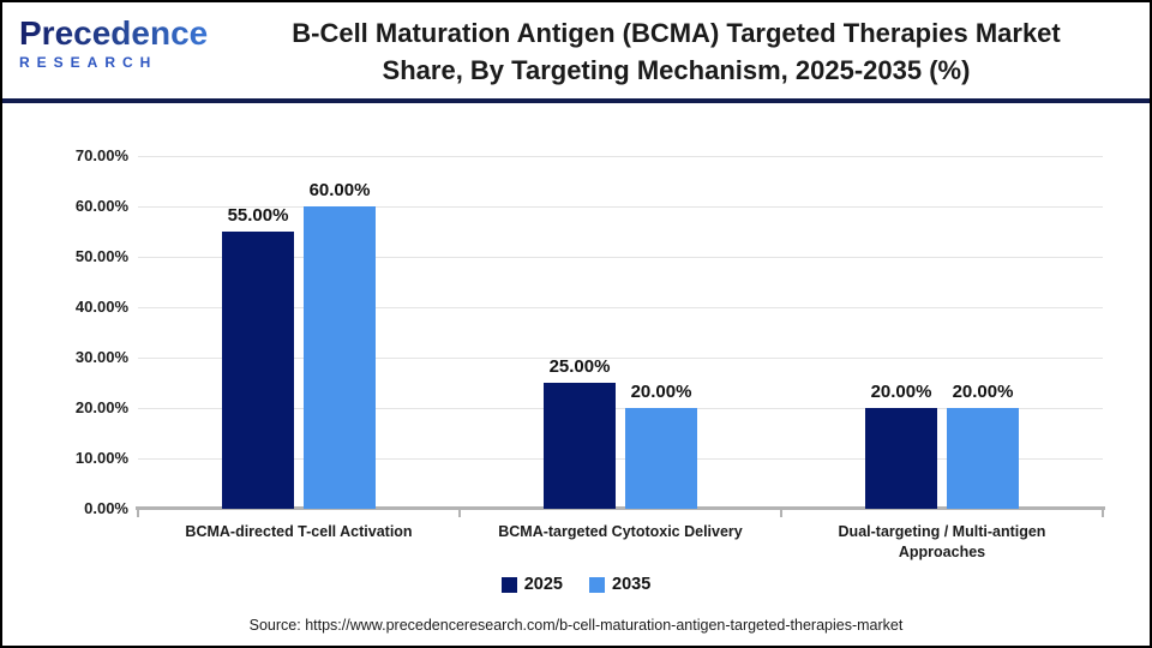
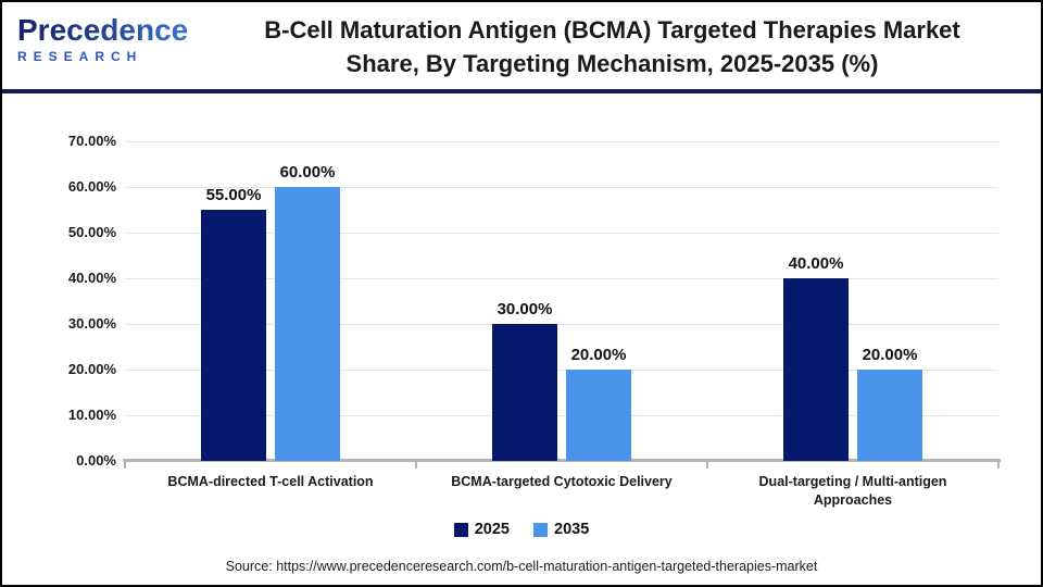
2025/BCMA-targeted Cytotoxic Delivery: 25.00% -> 30.00%
2025/Dual-targeting / Multi-antigen Approaches: 20.00% -> 40.00%
